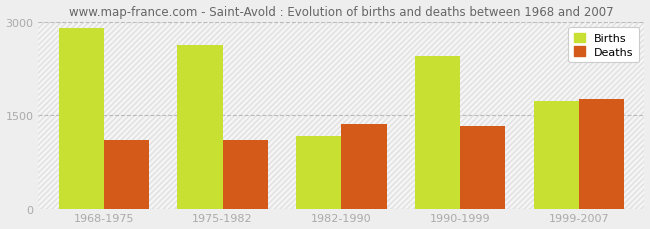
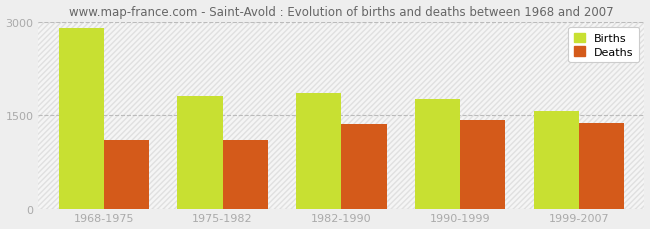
Births/1975-1982: 2620 -> 1800
Births/1982-1990: 1160 -> 1860
Births/1990-1999: 2440 -> 1760
Deaths/1990-1999: 1320 -> 1420
Births/1999-2007: 1720 -> 1560
Deaths/1999-2007: 1760 -> 1380
